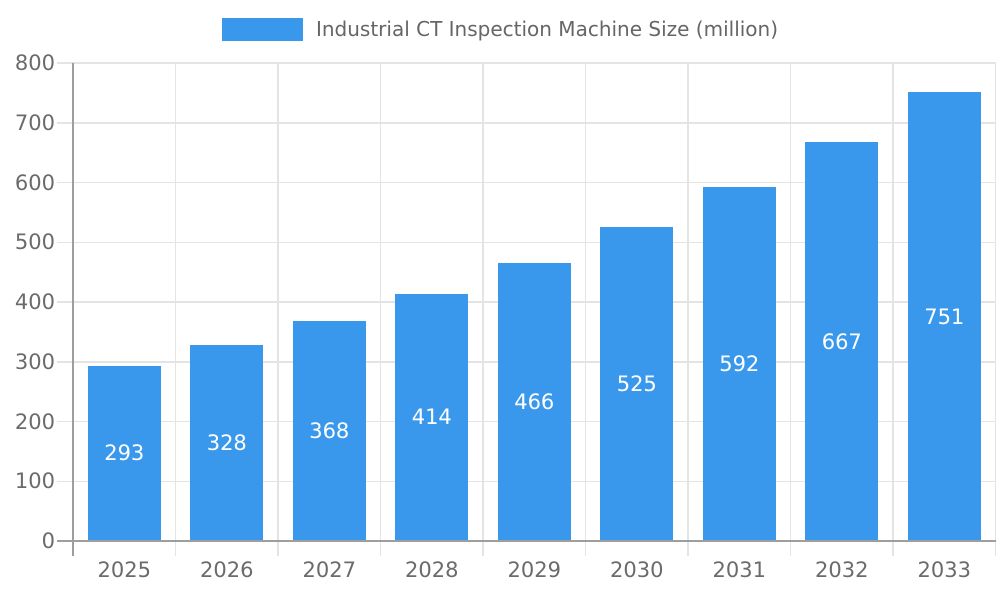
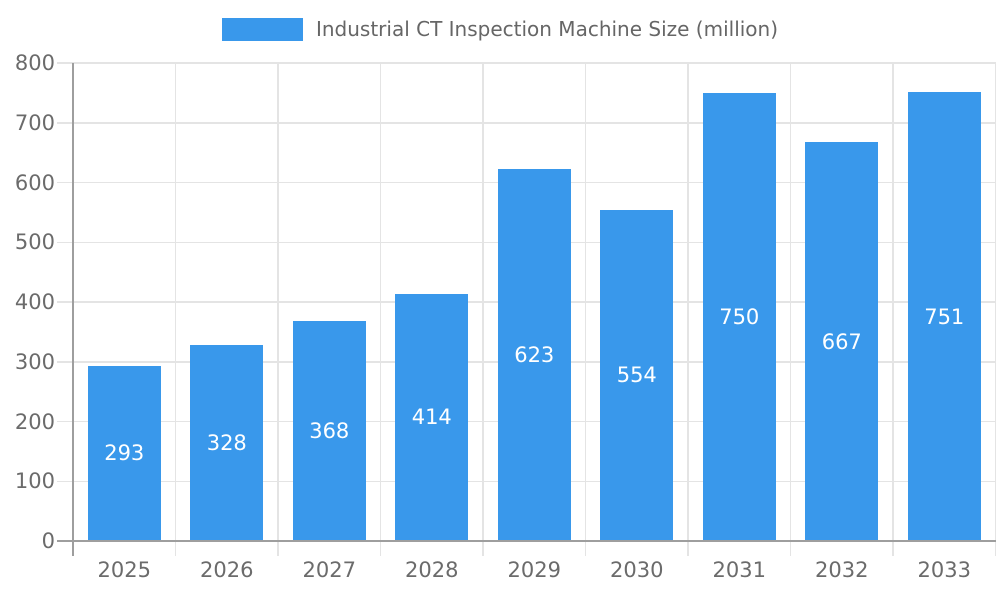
2029: 466 -> 623
2030: 525 -> 554
2031: 592 -> 750
